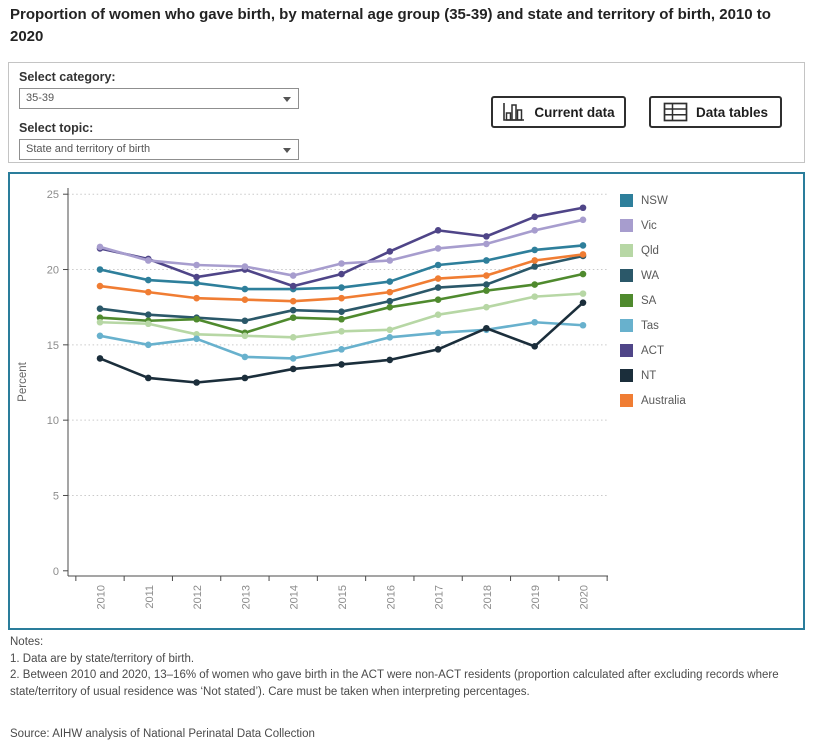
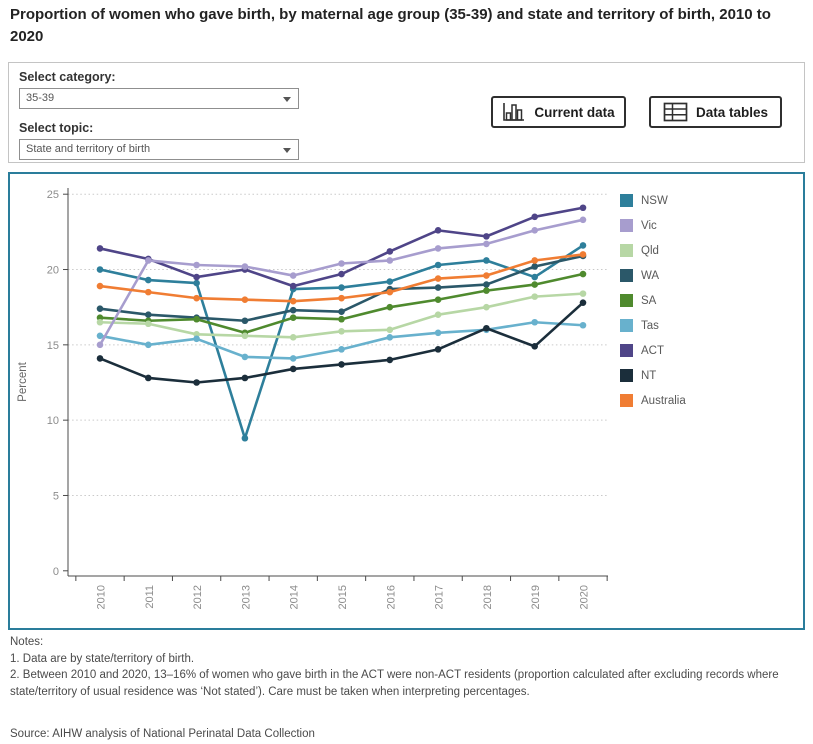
Vic/2010: 21.5 -> 15.0
NSW/2013: 18.7 -> 8.8
WA/2016: 17.9 -> 18.7
NSW/2019: 21.3 -> 19.5
